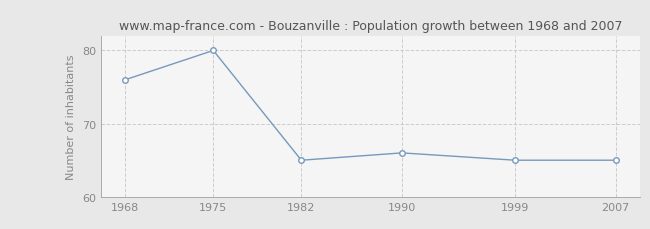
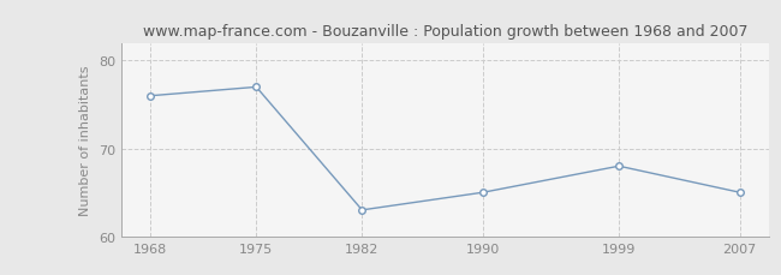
1975: 80 -> 77
1982: 65 -> 63
1990: 66 -> 65
1999: 65 -> 68
